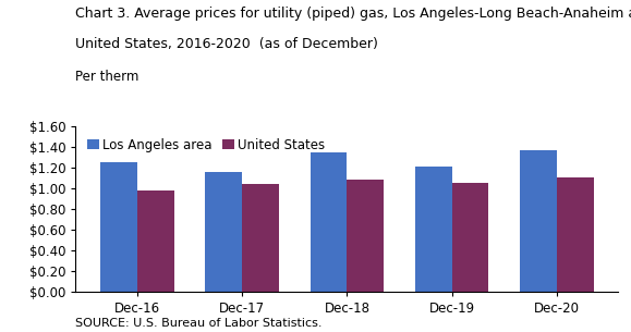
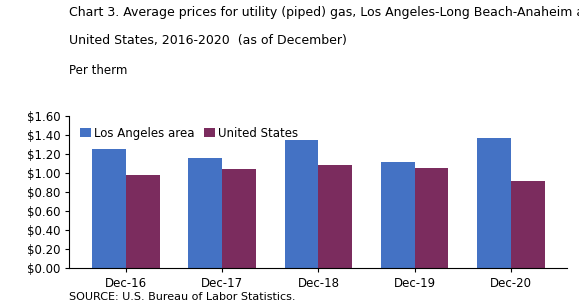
Los Angeles area/Dec-19: $1.21 -> $1.12
United States/Dec-20: $1.11 -> $0.92
